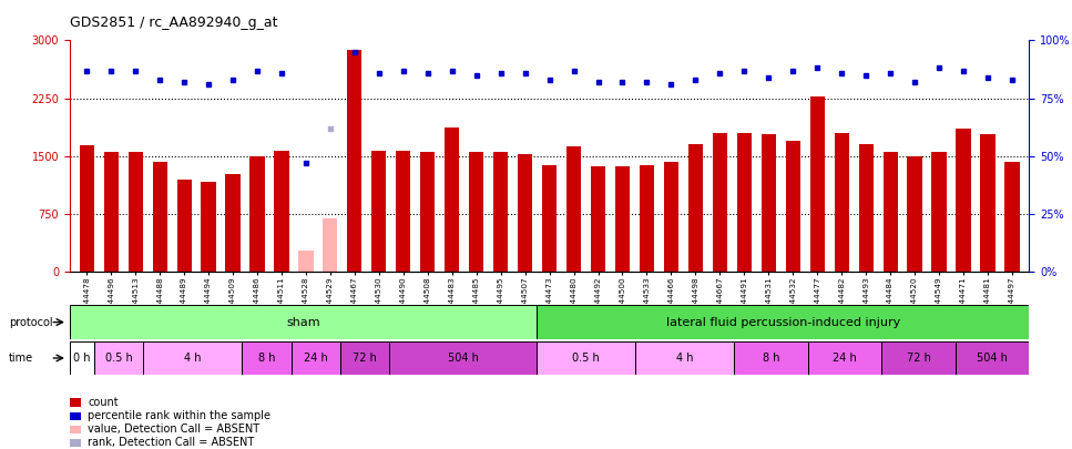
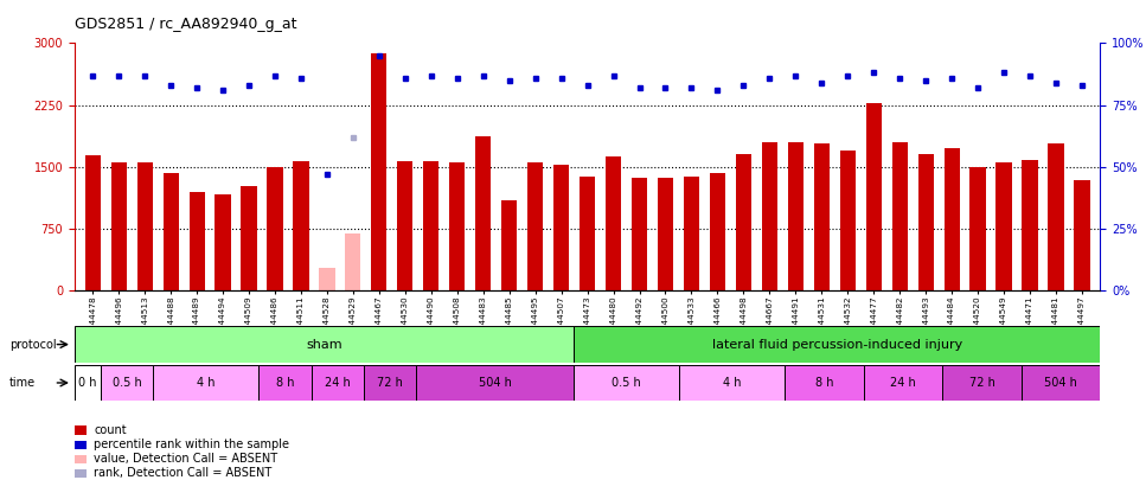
GSM44485: 1560 -> 1100
GSM44484: 1560 -> 1720
GSM44471: 1850 -> 1580
GSM44497: 1430 -> 1340
